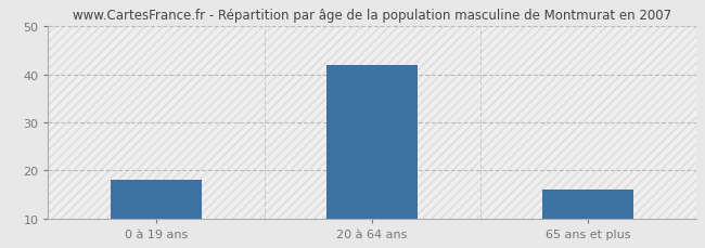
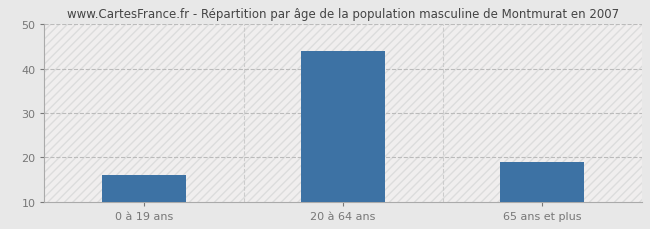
0 à 19 ans: 18 -> 16
20 à 64 ans: 42 -> 44
65 ans et plus: 16 -> 19
